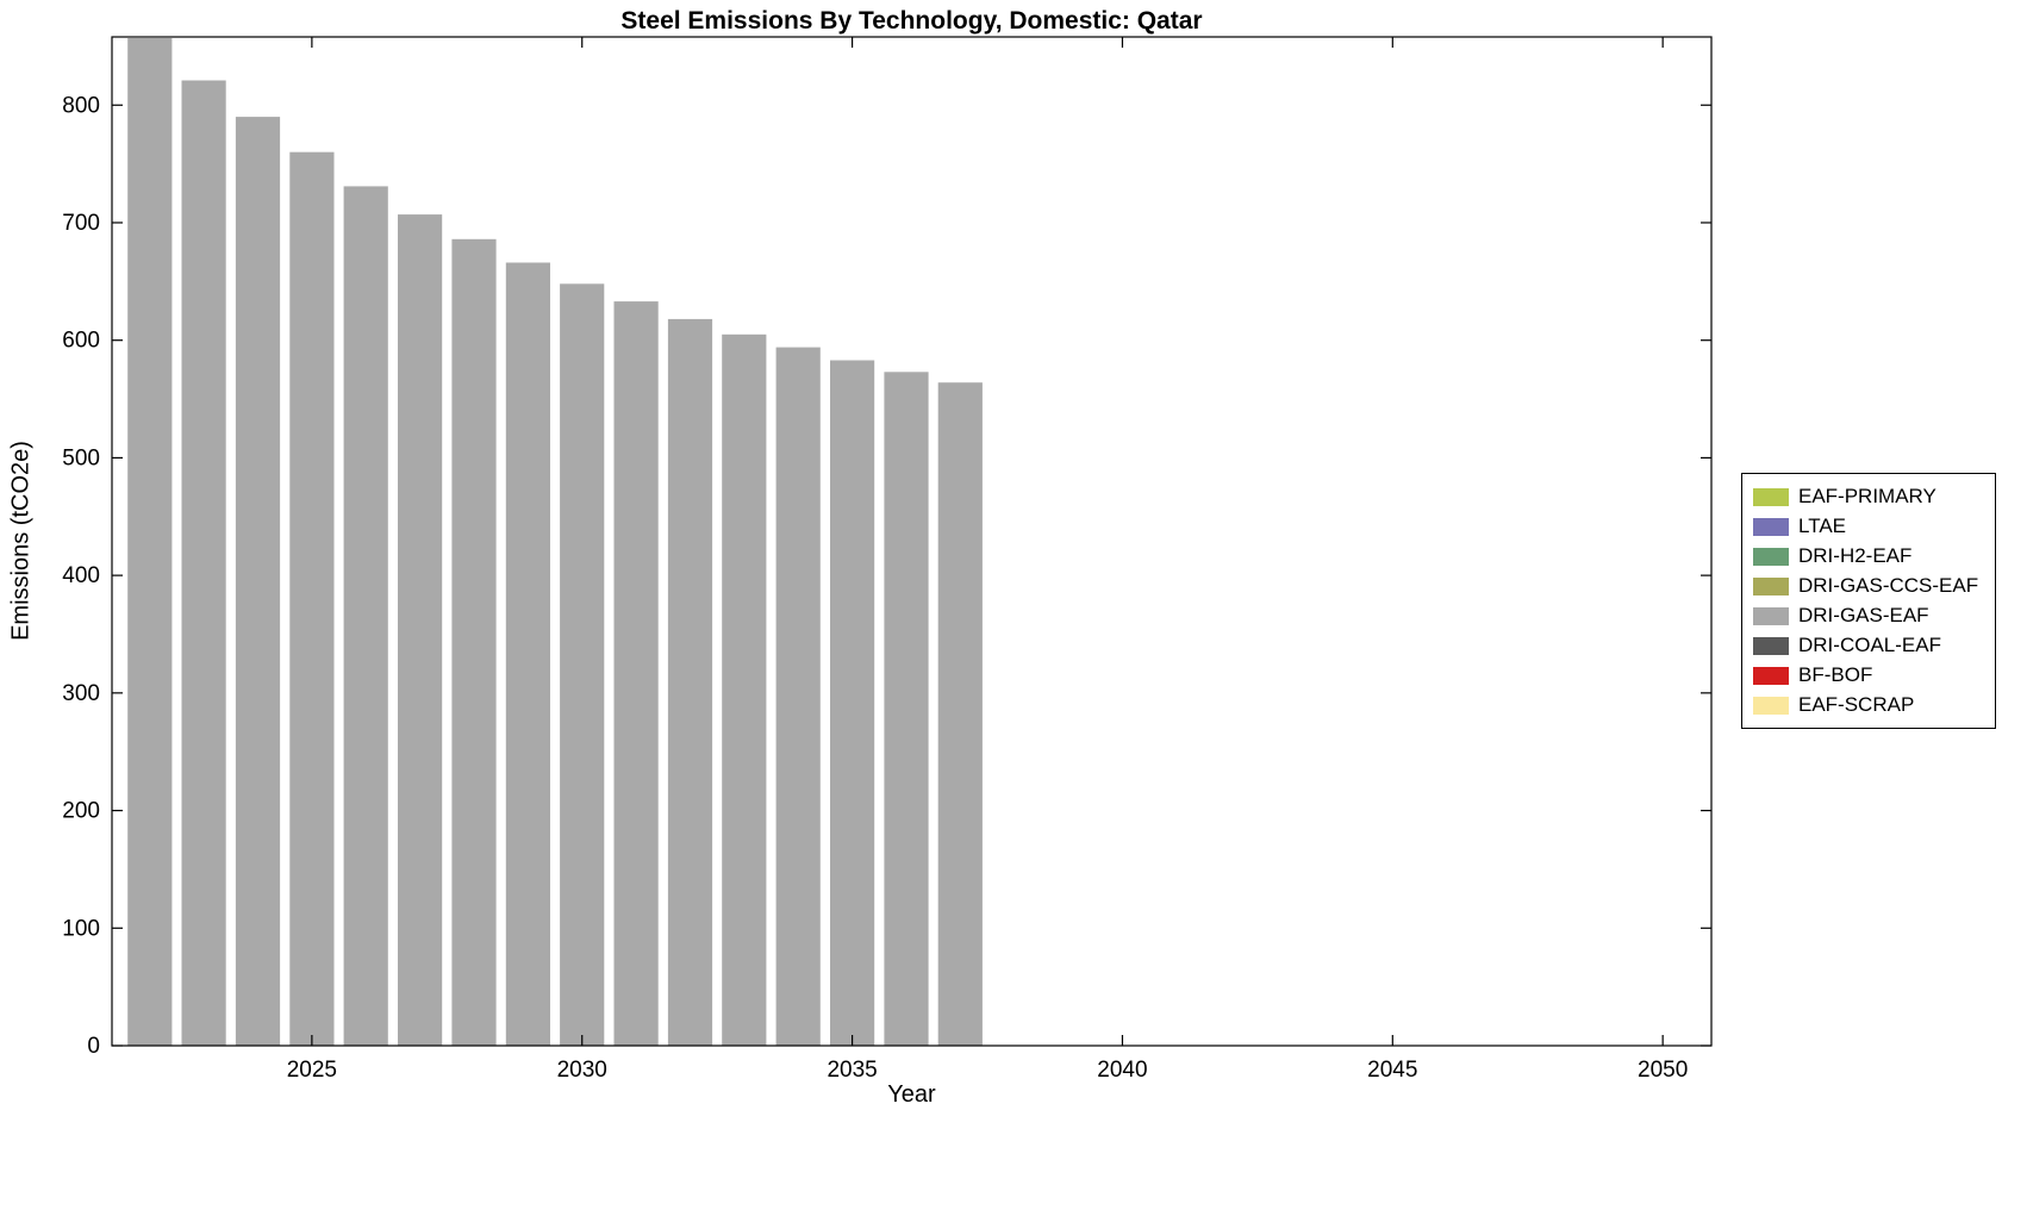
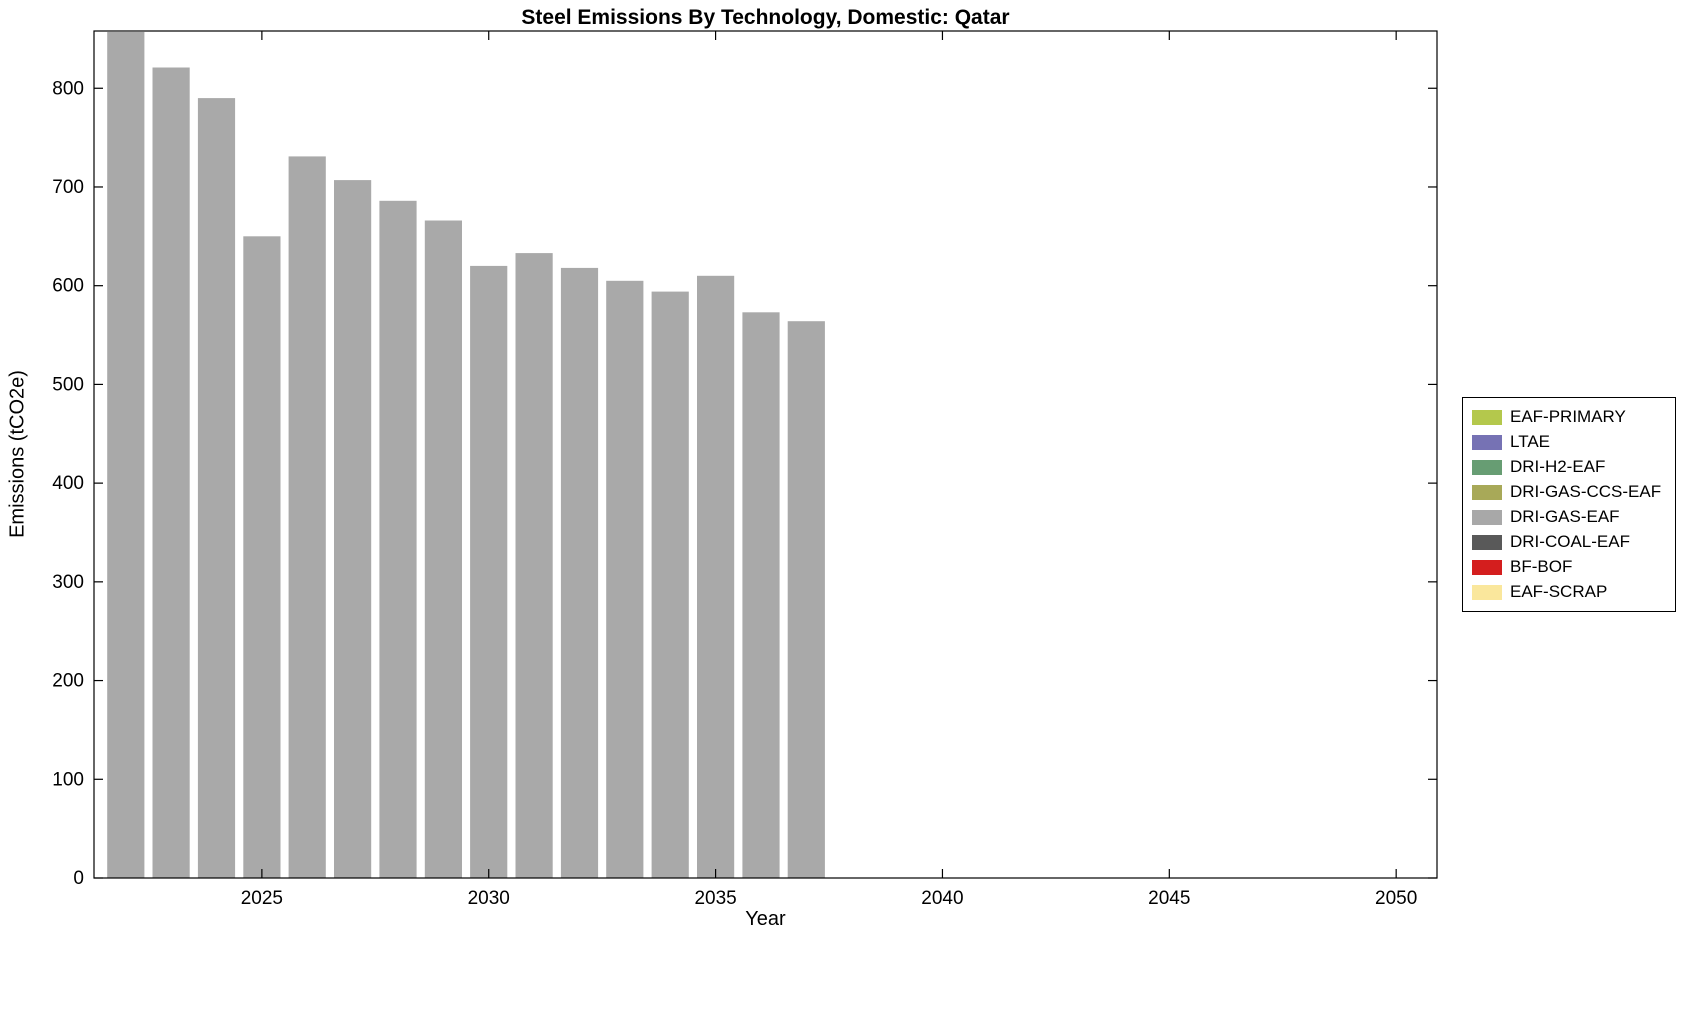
2025: 760 -> 650
2030: 650 -> 620
2035: 580 -> 610
